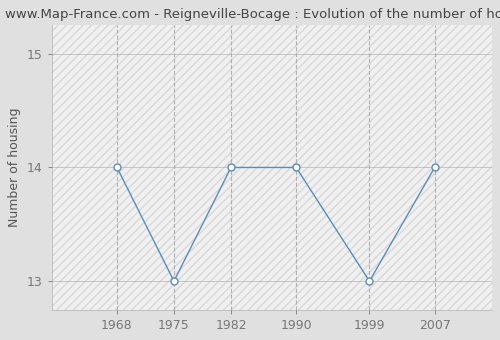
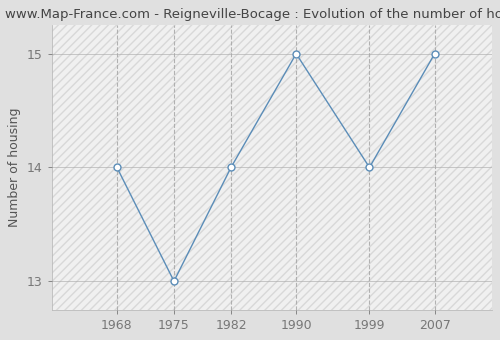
1990: 14 -> 15
1999: 13 -> 14
2007: 14 -> 15
